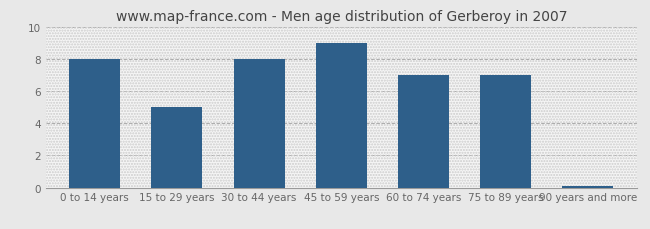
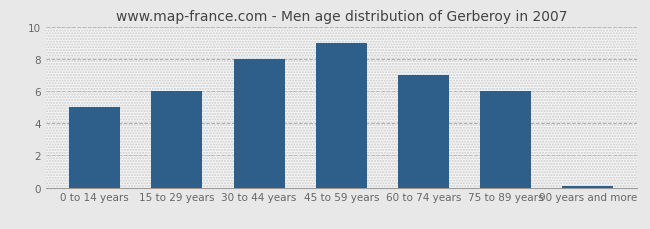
0 to 14 years: 8.0 -> 5.0
15 to 29 years: 5.0 -> 6.0
75 to 89 years: 7.0 -> 6.0
